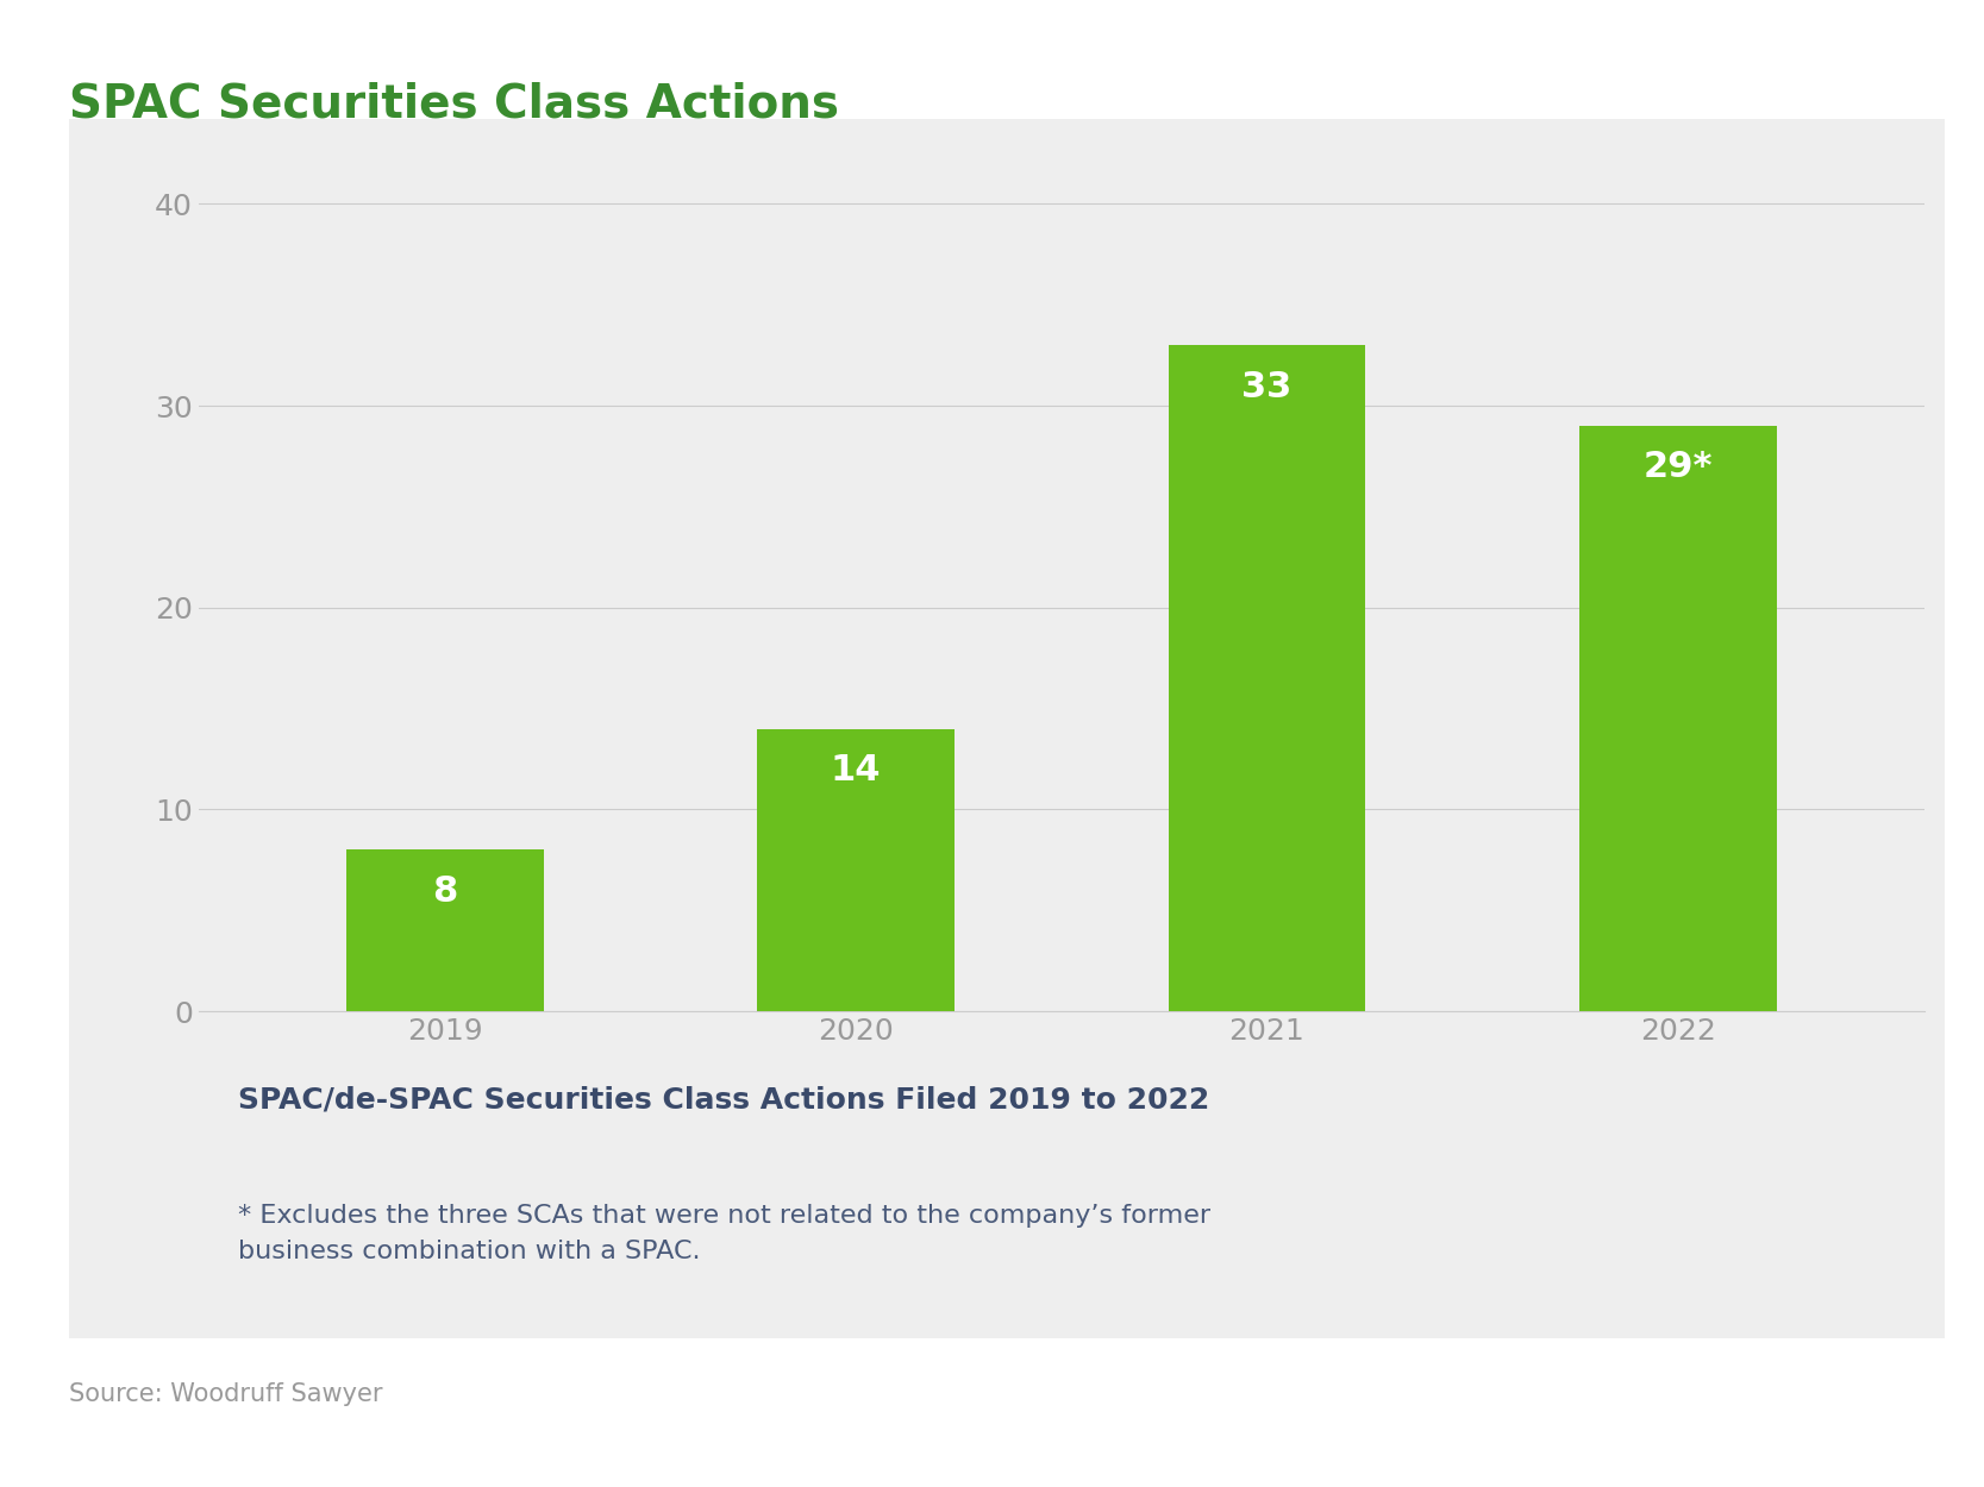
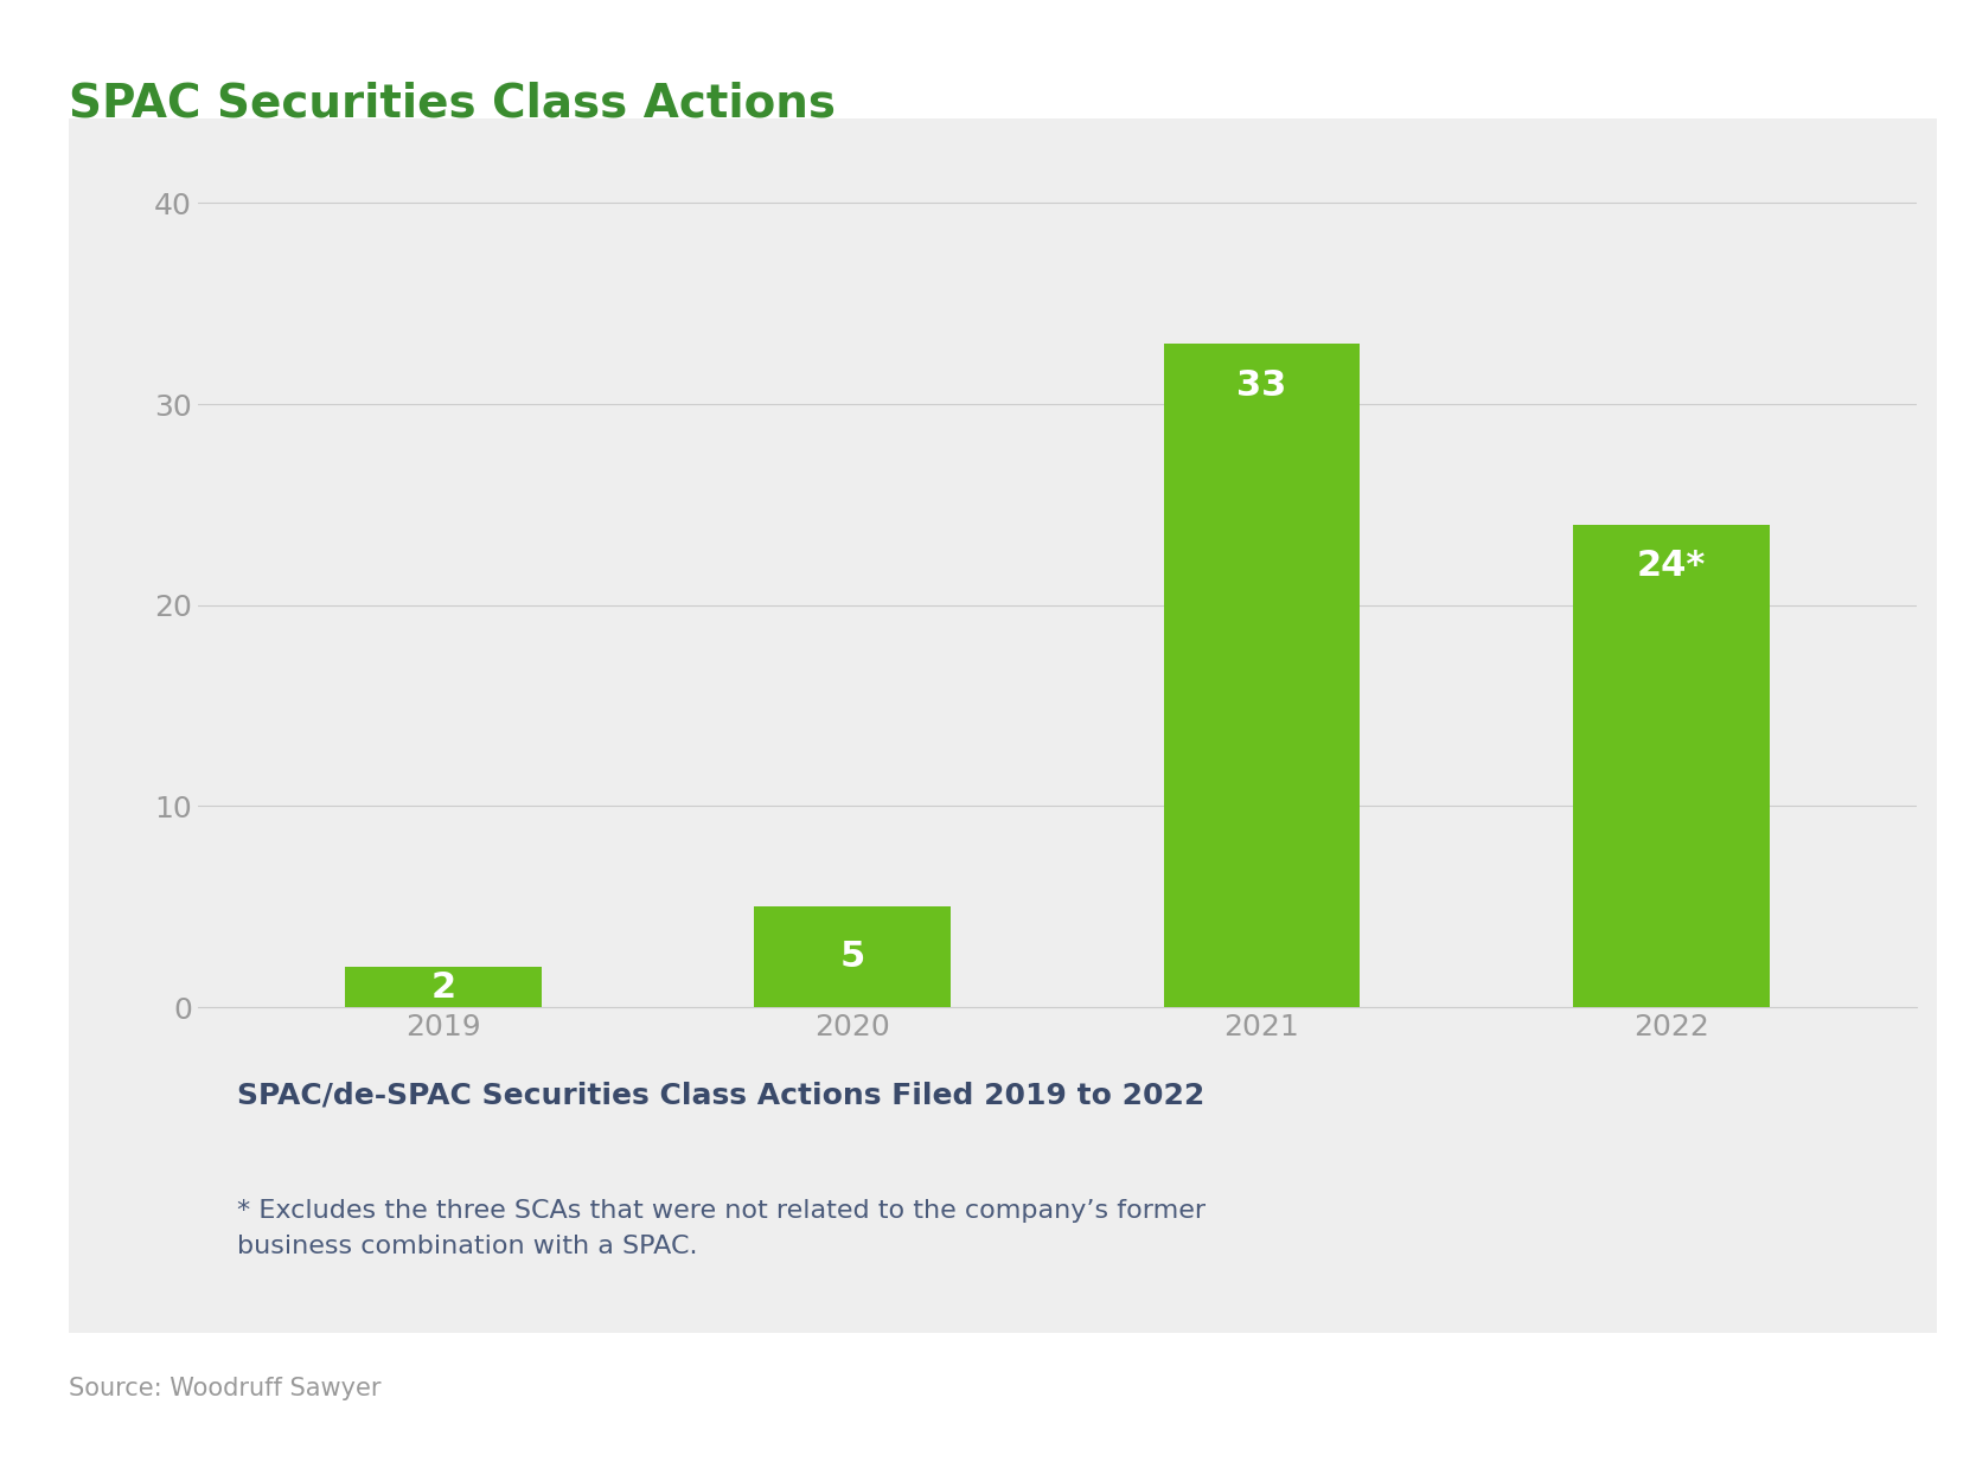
2019: 8 -> 2
2020: 14 -> 5
2022: 29* -> 24*
